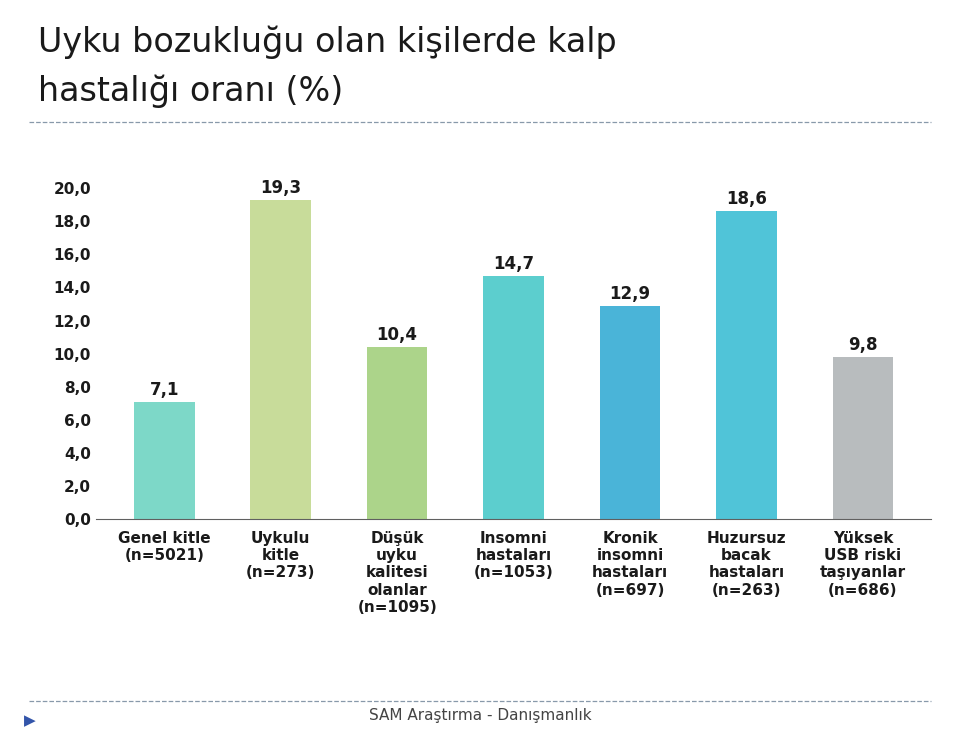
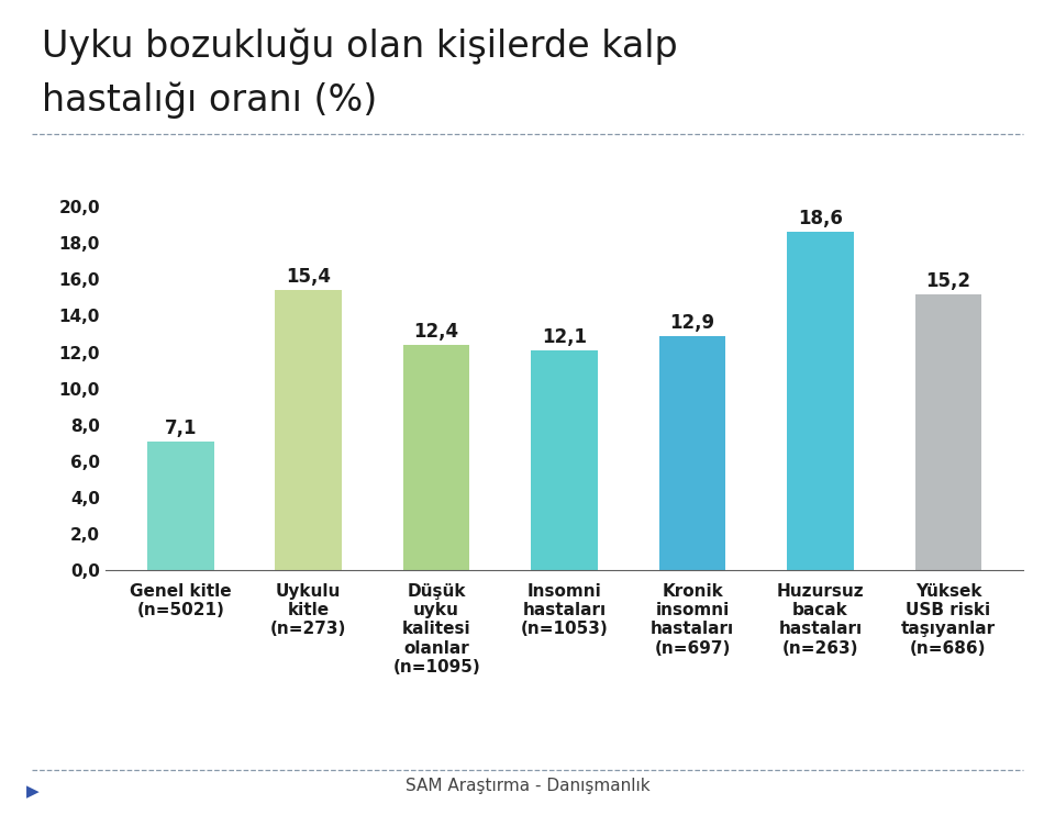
Uykulu kitle (n=273): 19,3 -> 15,4
Düşük uyku kalitesi olanlar (n=1095): 10,4 -> 12,4
Insomni hastaları (n=1053): 14,7 -> 12,1
Yüksek USB riski taşıyanlar (n=686): 9,8 -> 15,2
